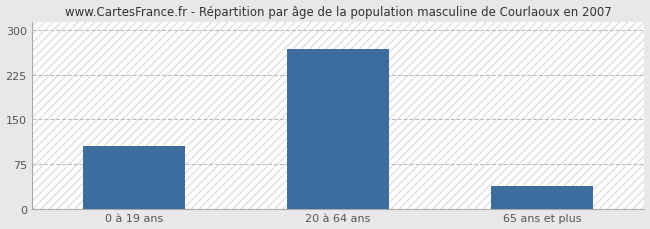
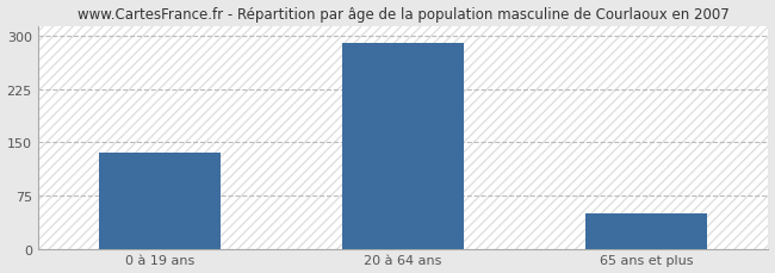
0 à 19 ans: 106 -> 135
20 à 64 ans: 268 -> 290
65 ans et plus: 38 -> 50
